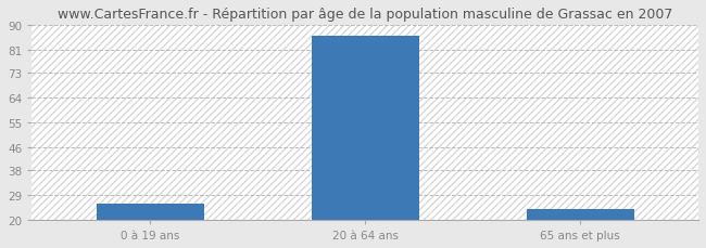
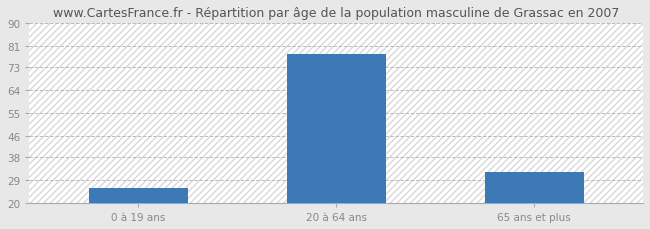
20 à 64 ans: 86 -> 78
65 ans et plus: 24 -> 32
